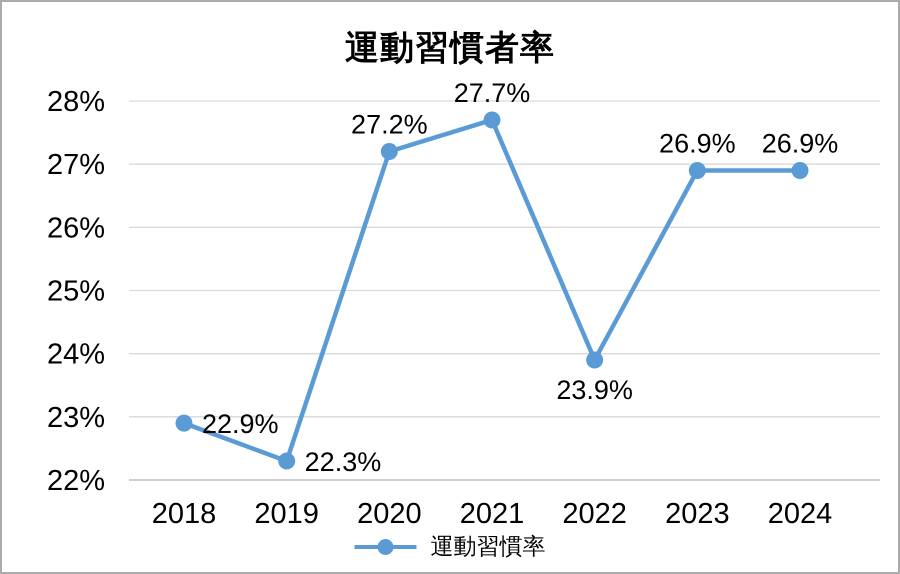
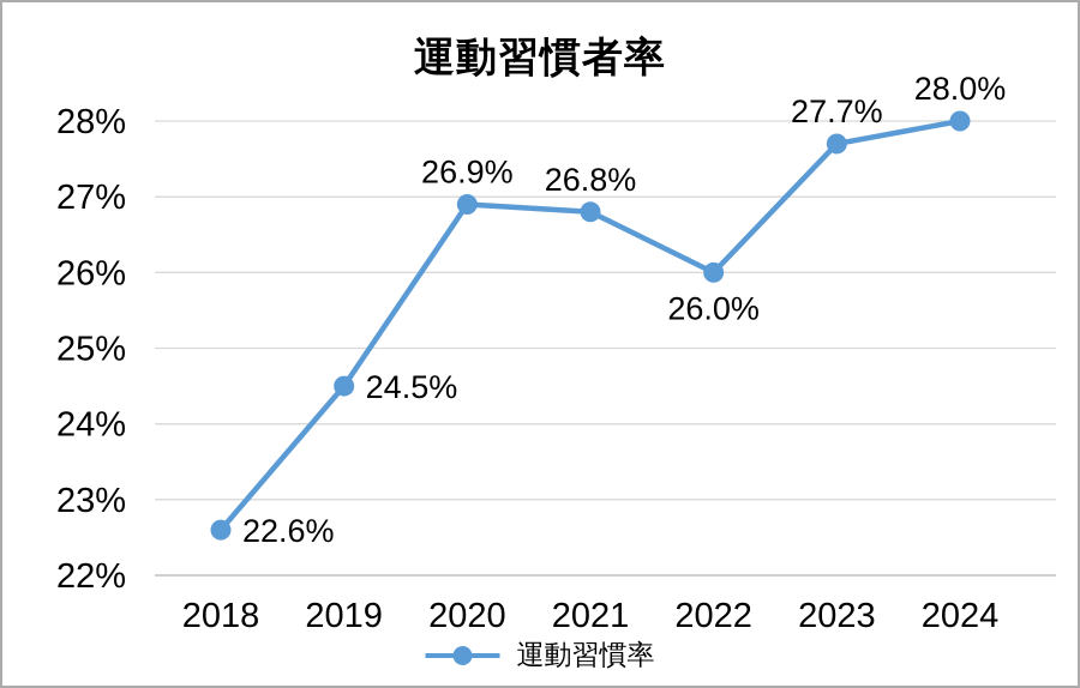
2018: 22.9% -> 22.6%
2019: 22.3% -> 24.5%
2020: 27.2% -> 26.9%
2021: 27.7% -> 26.8%
2022: 23.9% -> 26.0%
2023: 26.9% -> 27.7%
2024: 26.9% -> 28.0%
